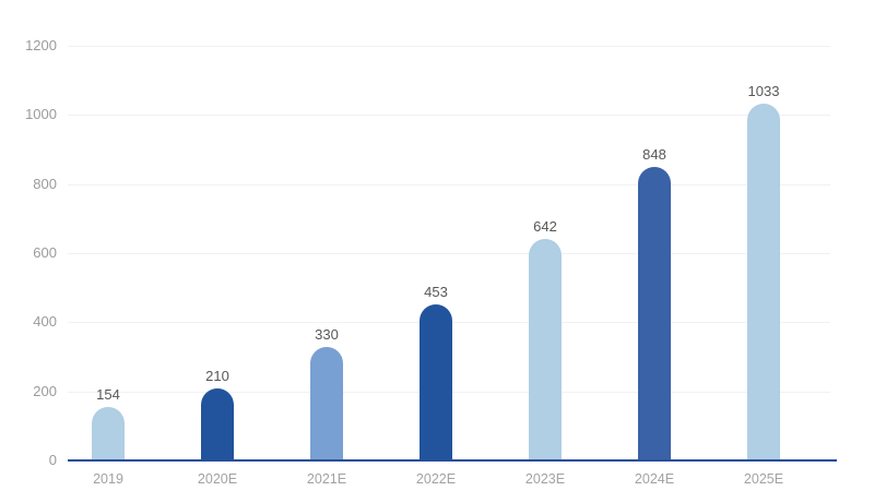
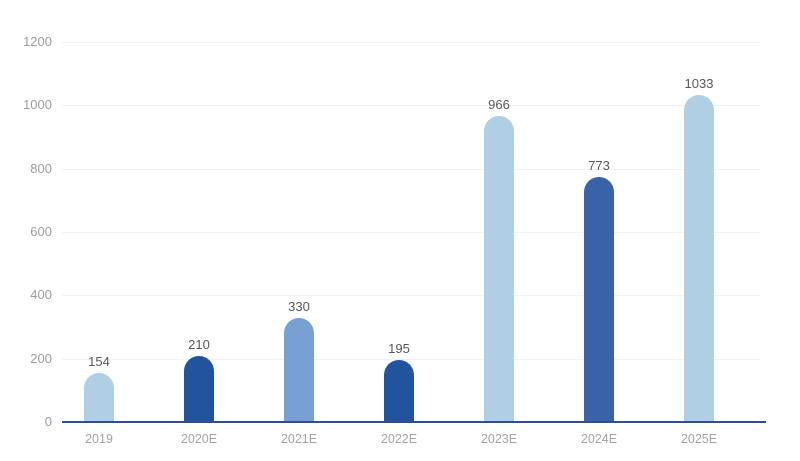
2022E: 453 -> 195
2023E: 642 -> 966
2024E: 848 -> 773
